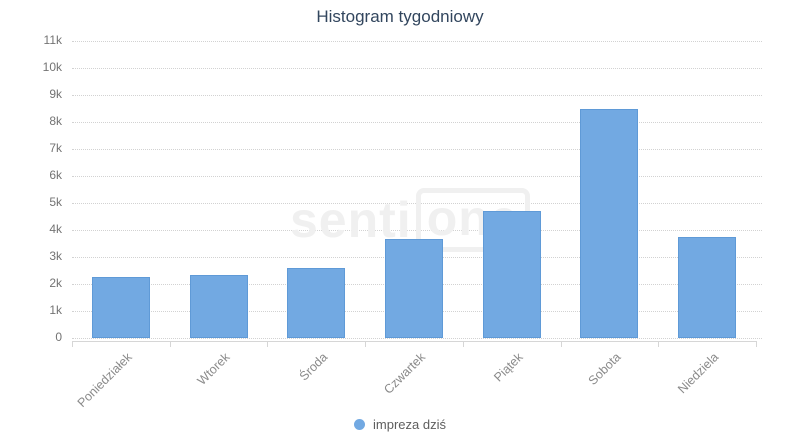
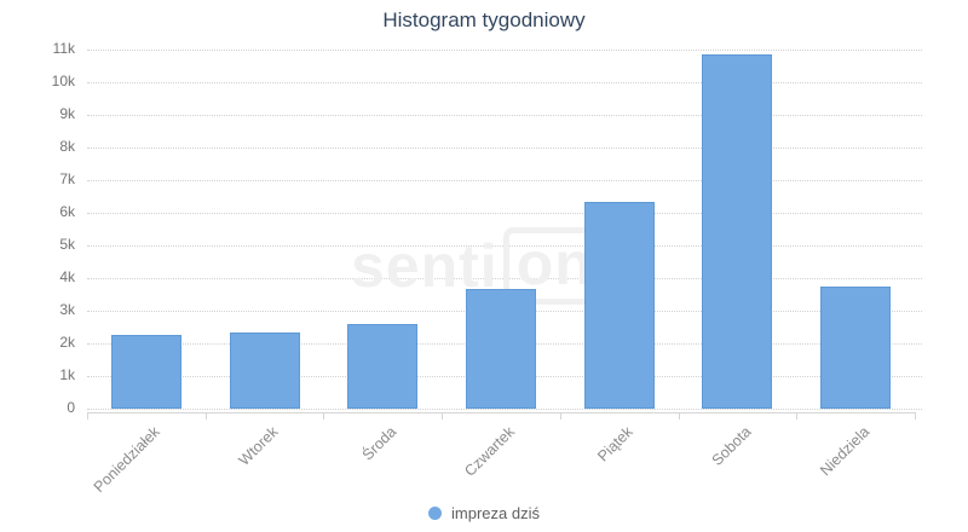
Piątek: 4.7k -> 6.4k
Sobota: 8.5k -> 10.8k
